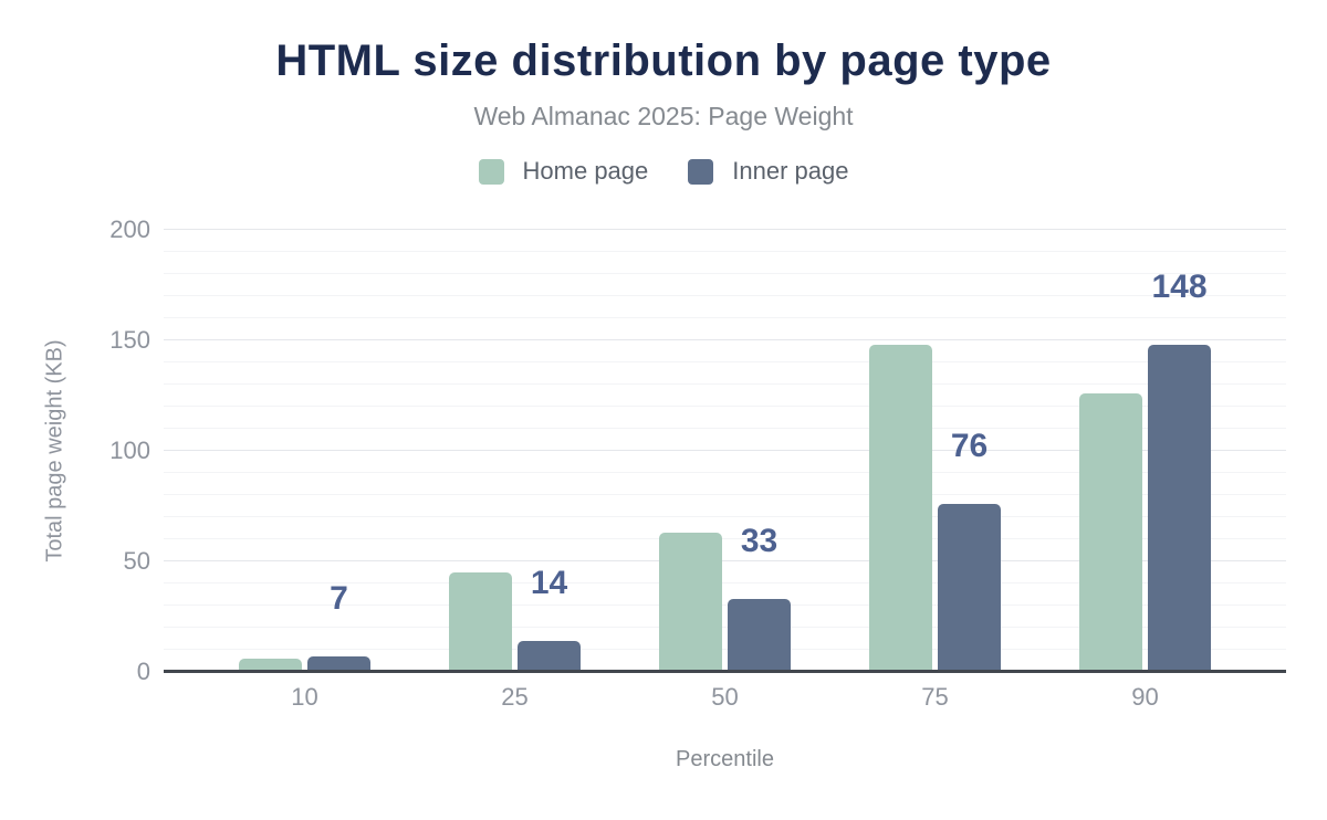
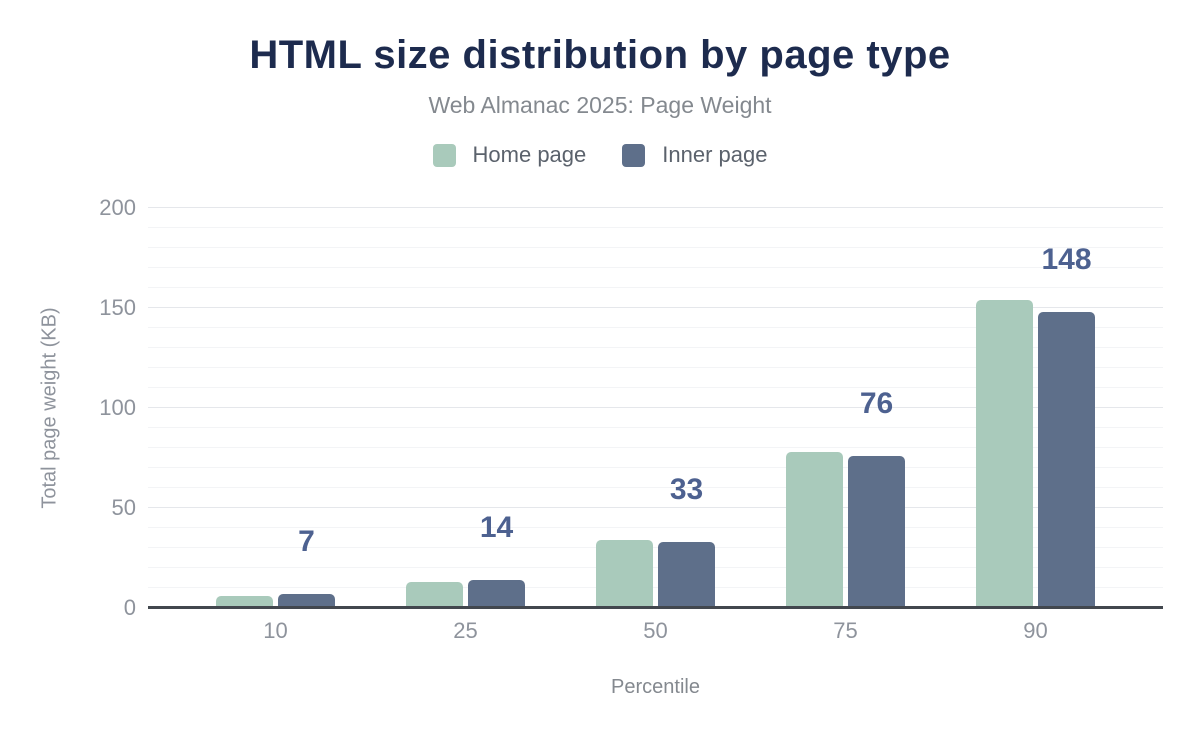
Home page/25: 45 -> 13
Home page/50: 63 -> 34
Home page/75: 148 -> 78
Home page/90: 126 -> 154
